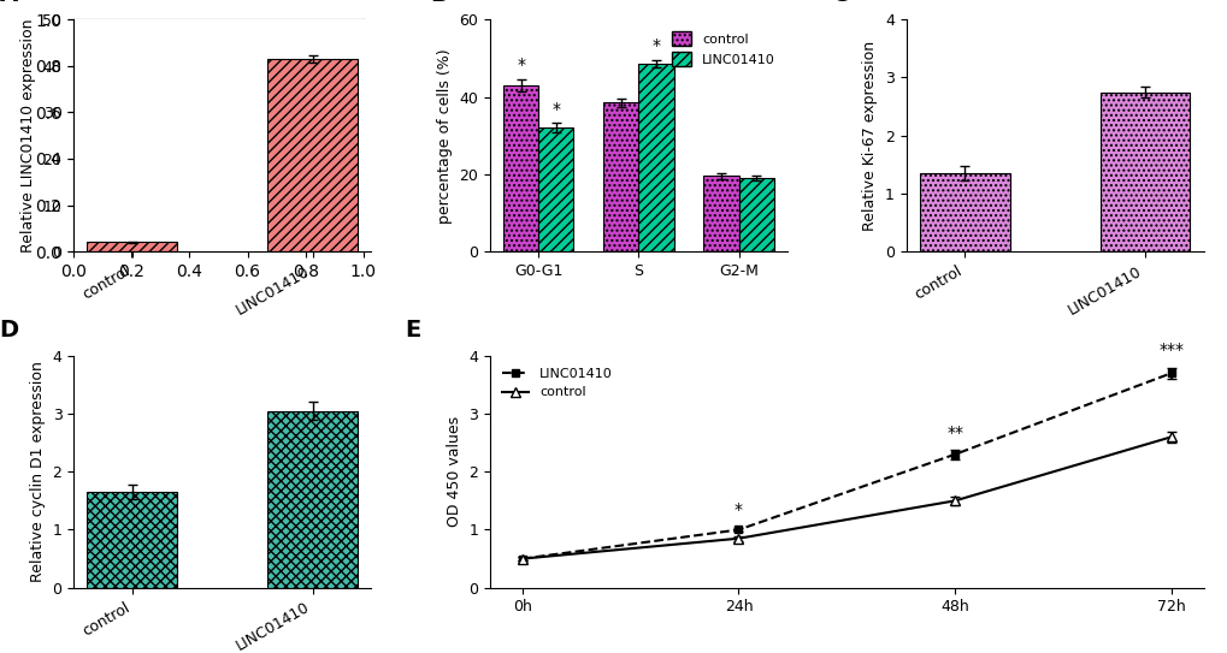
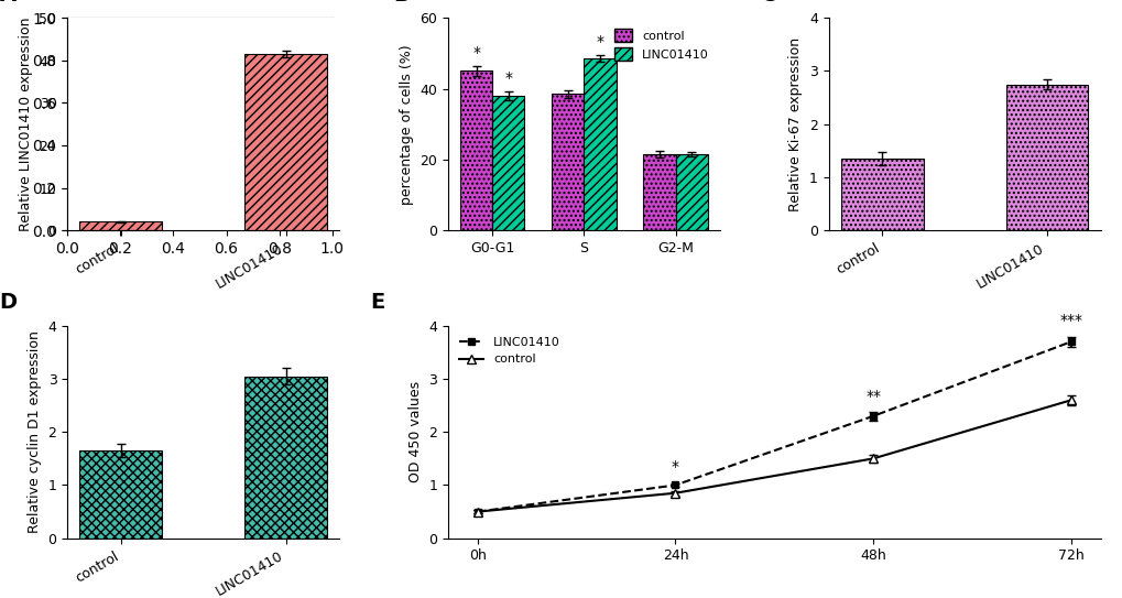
control/G0-G1: 43.0 -> 45.0
LINC01410/G0-G1: 32.0 -> 38.0
control/G2-M: 19.5 -> 21.5
LINC01410/G2-M: 19.0 -> 21.5
